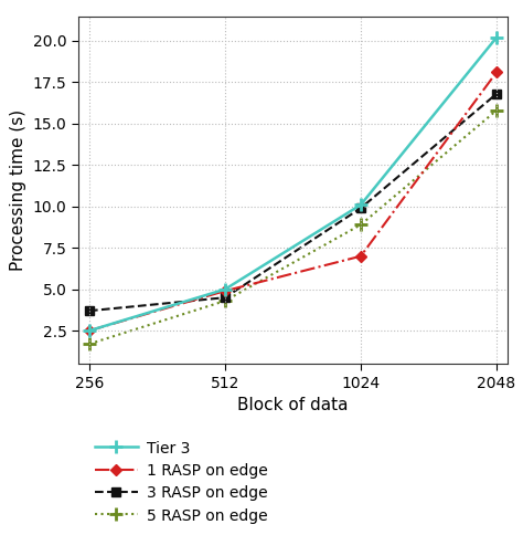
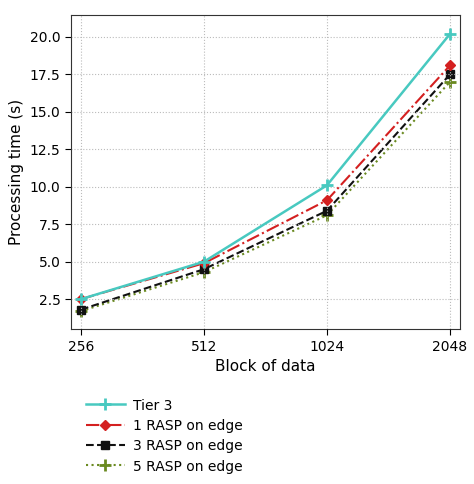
3 RASP on edge/256: 3.7 -> 1.8
1 RASP on edge/1024: 7.0 -> 9.1
3 RASP on edge/1024: 9.9 -> 8.4
5 RASP on edge/1024: 8.9 -> 8.1
3 RASP on edge/2048: 16.8 -> 17.5
5 RASP on edge/2048: 15.8 -> 17.0
